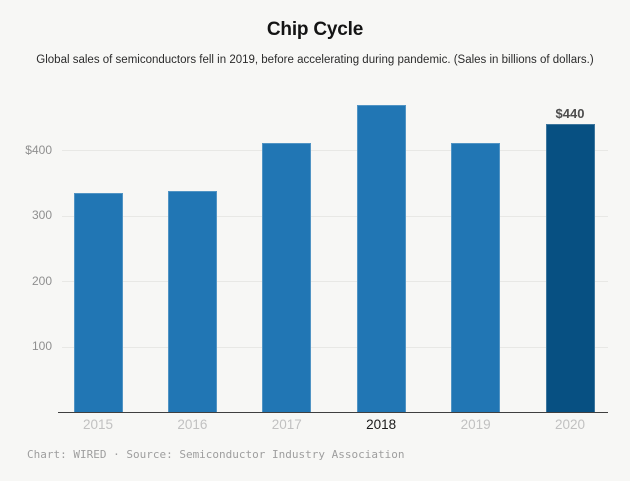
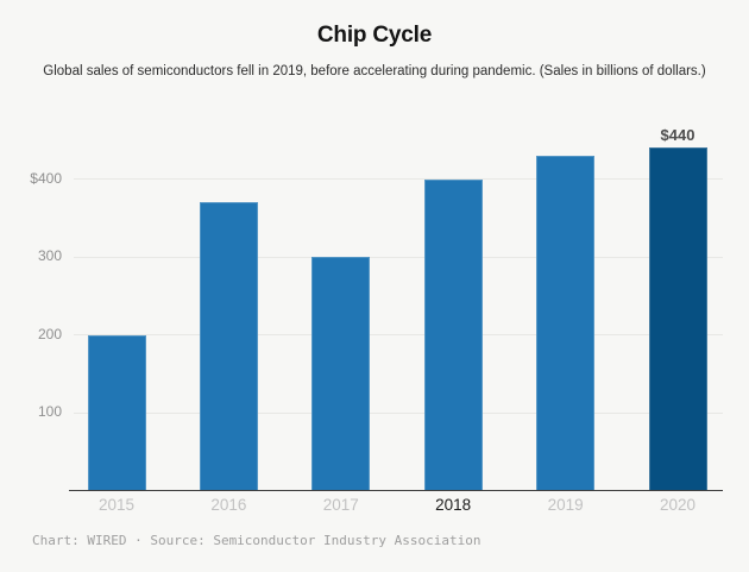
2015: $340 -> $200
2016: $340 -> $370
2017: $410 -> $300
2018: $470 -> $400
2019: $410 -> $430
